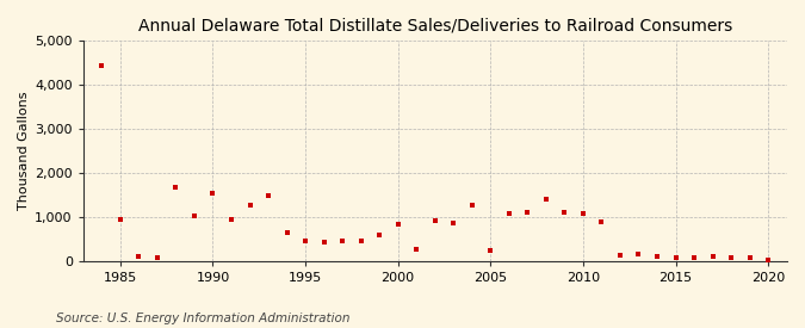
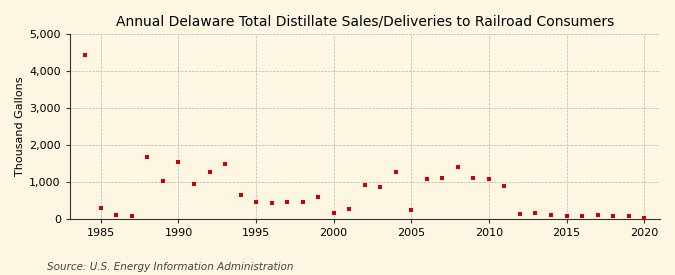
1985: 950 -> 300
2000: 850 -> 150
